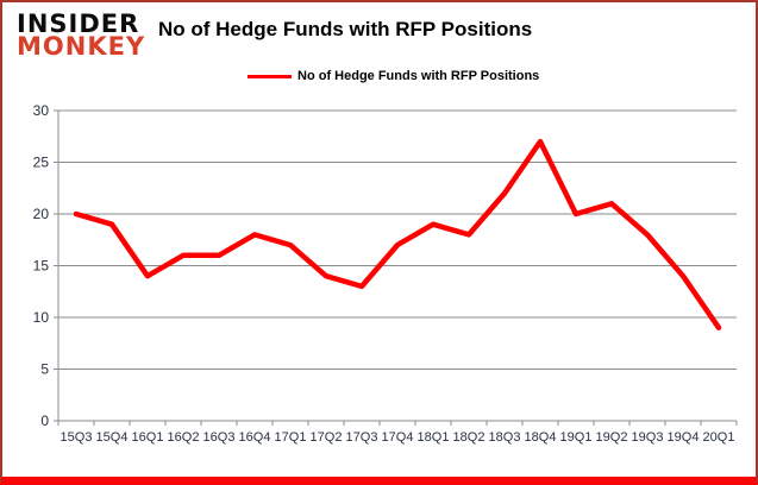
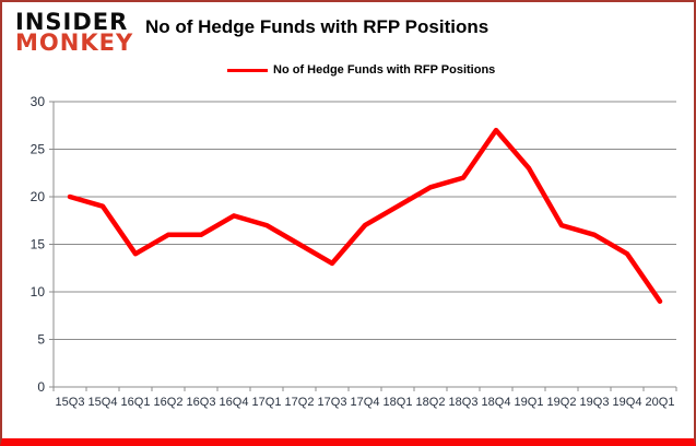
17Q2: 14 -> 15
18Q2: 18 -> 21
19Q1: 20 -> 23
19Q2: 21 -> 17
19Q3: 18 -> 16
